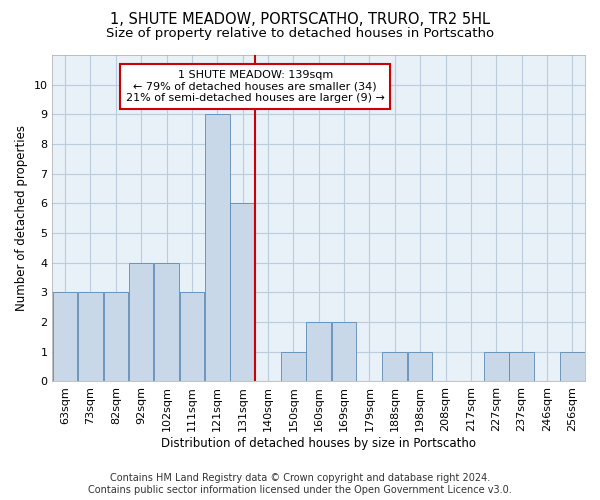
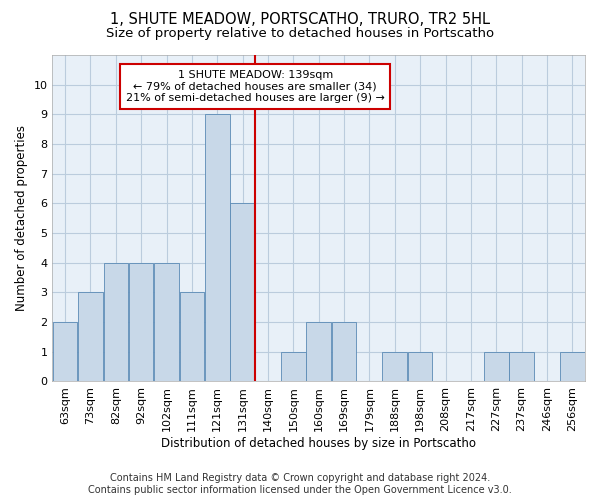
63sqm: 3 -> 2
82sqm: 3 -> 4
